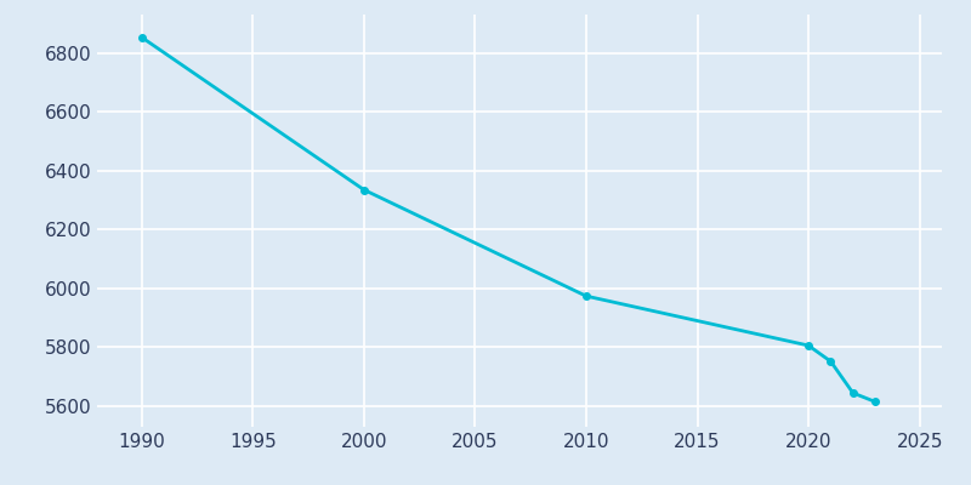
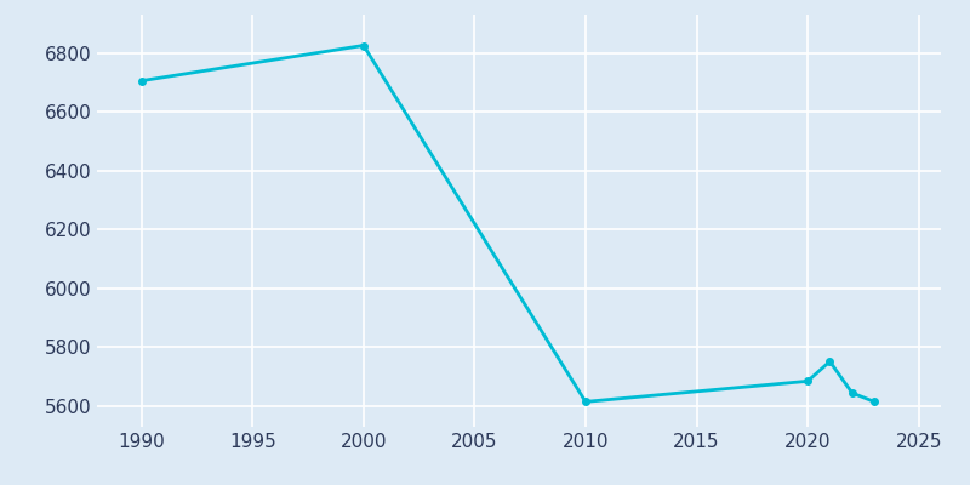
1990: 6853 -> 6705
2000: 6335 -> 6825
2010: 5974 -> 5615
2020: 5806 -> 5685
